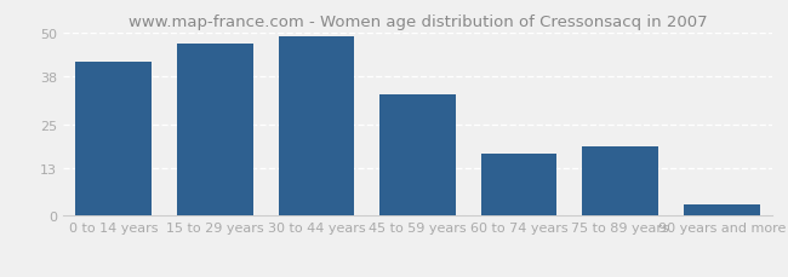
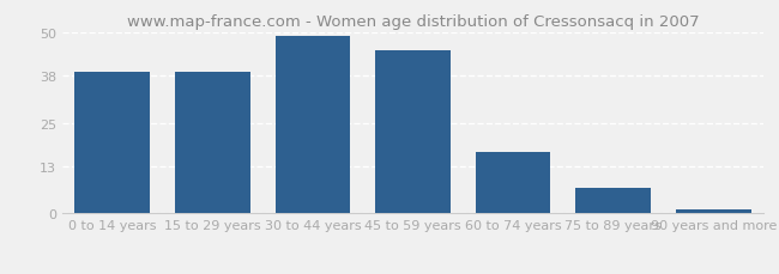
0 to 14 years: 42 -> 39
15 to 29 years: 47 -> 39
45 to 59 years: 33 -> 45
75 to 89 years: 19 -> 7
90 years and more: 3 -> 1
